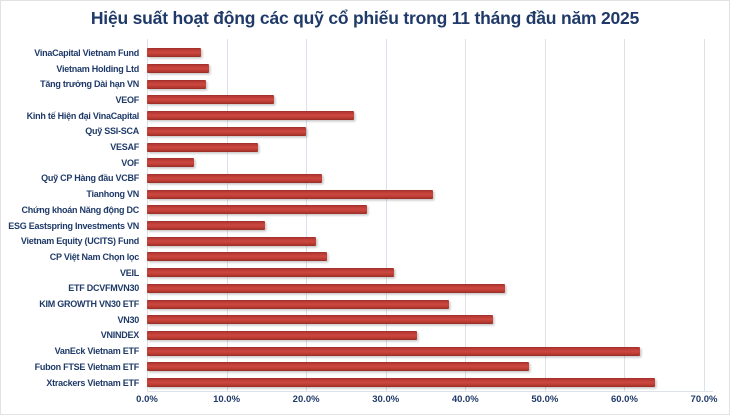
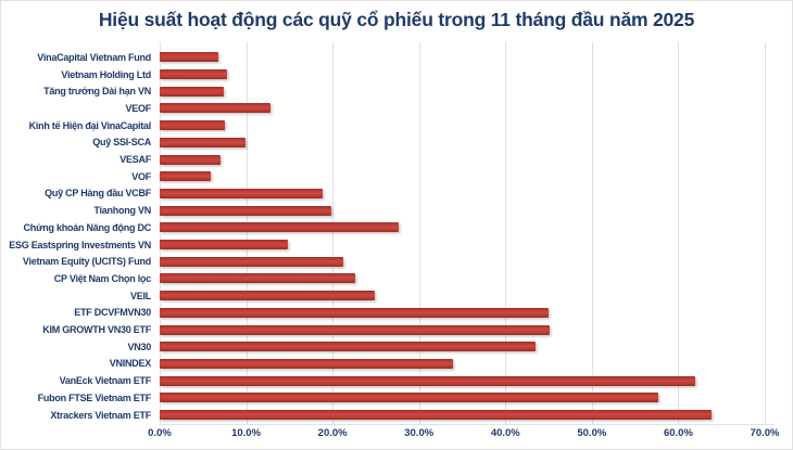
VEOF: 16% -> 13%
Kinh tế Hiện đại VinaCapital: 26% -> 8%
Quỹ SSI-SCA: 20% -> 10%
VESAF: 14% -> 7%
Quỹ CP Hàng đầu VCBF: 22% -> 19%
Tianhong VN: 36% -> 20%
VEIL: 31% -> 25%
KIM GROWTH VN30 ETF: 38% -> 45%
Fubon FTSE Vietnam ETF: 48% -> 58%
